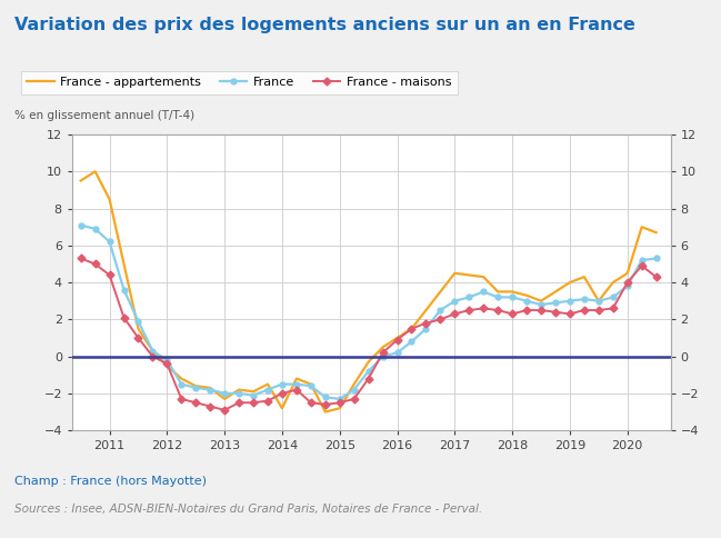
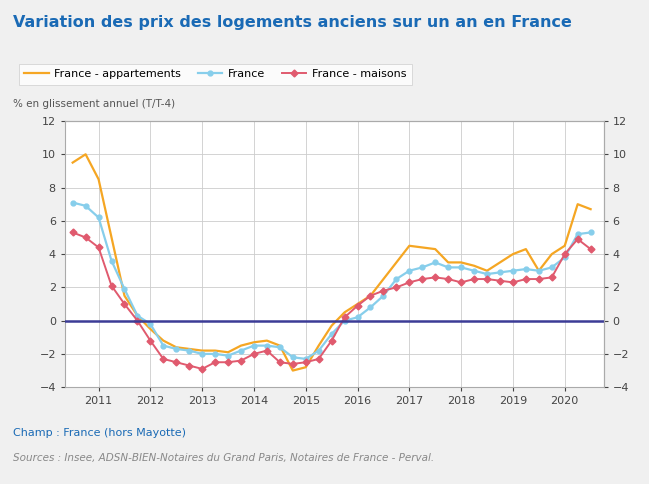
France - maisons/2012: -0.4 -> -1.2
France - appartements/2013: -2.3 -> -1.8
France - appartements/2014: -2.8 -> -1.3
